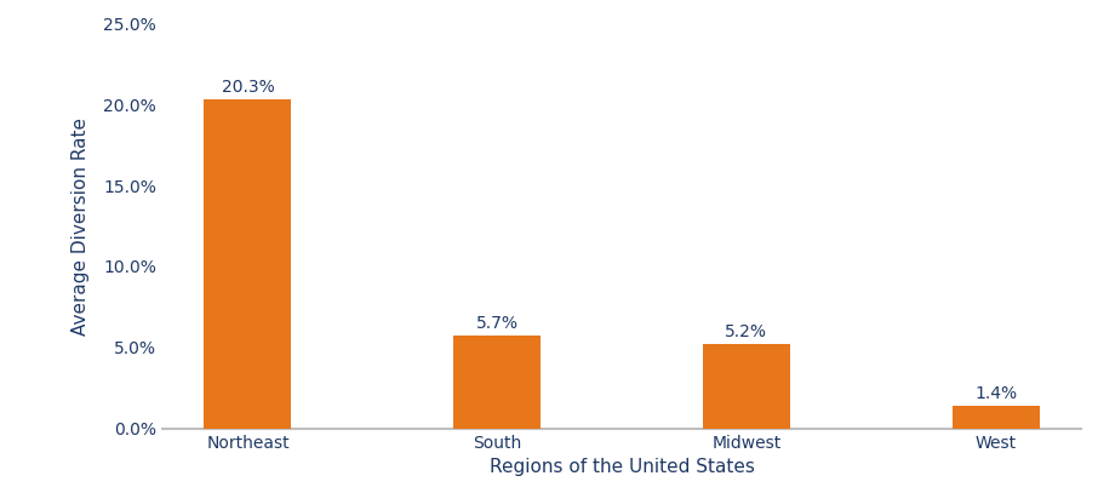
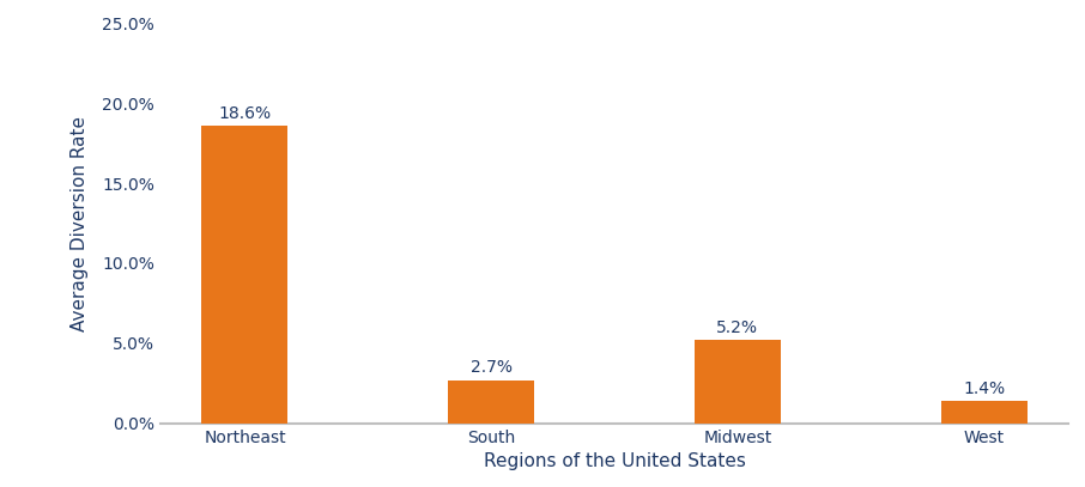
Northeast: 20.3% -> 18.6%
South: 5.7% -> 2.7%
